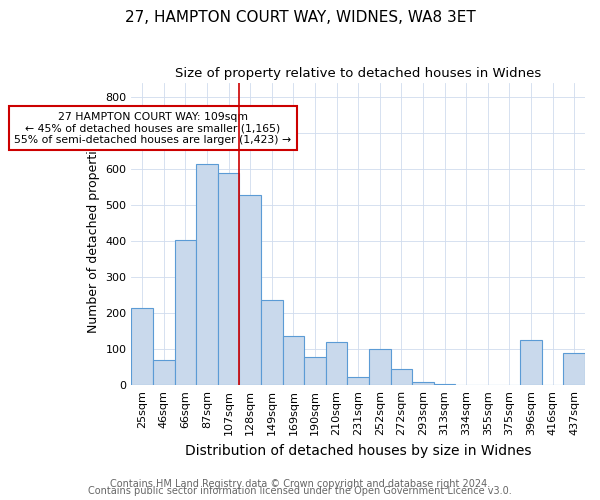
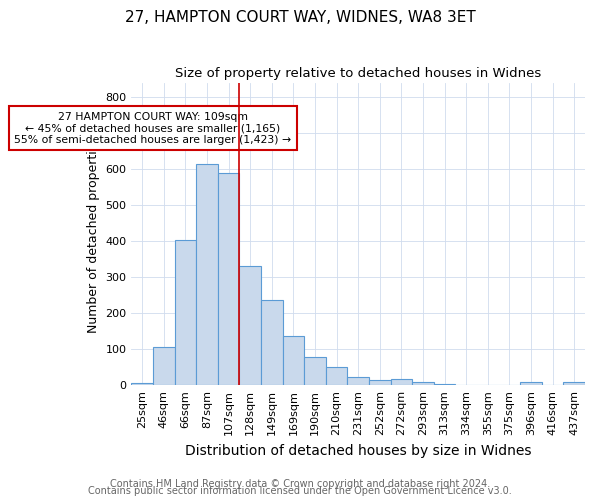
25sqm: 215 -> 7
46sqm: 70 -> 107
128sqm: 530 -> 330
210sqm: 120 -> 51
252sqm: 100 -> 15
272sqm: 45 -> 18
396sqm: 125 -> 8
437sqm: 90 -> 9
